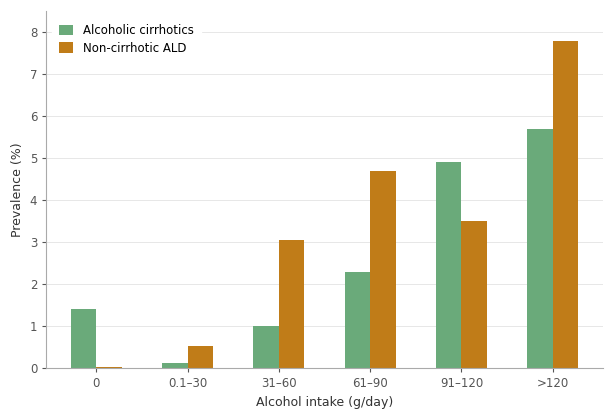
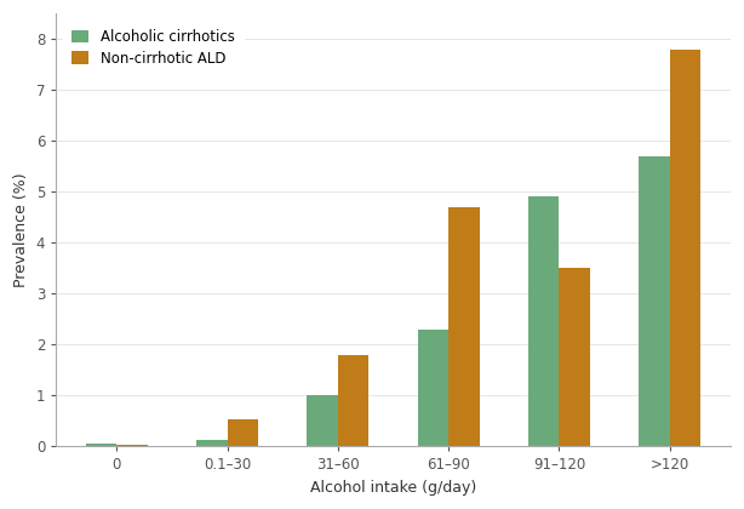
Alcoholic cirrhotics/0: 1.40 -> 0.05
Non-cirrhotic ALD/31–60: 3.05 -> 1.80
